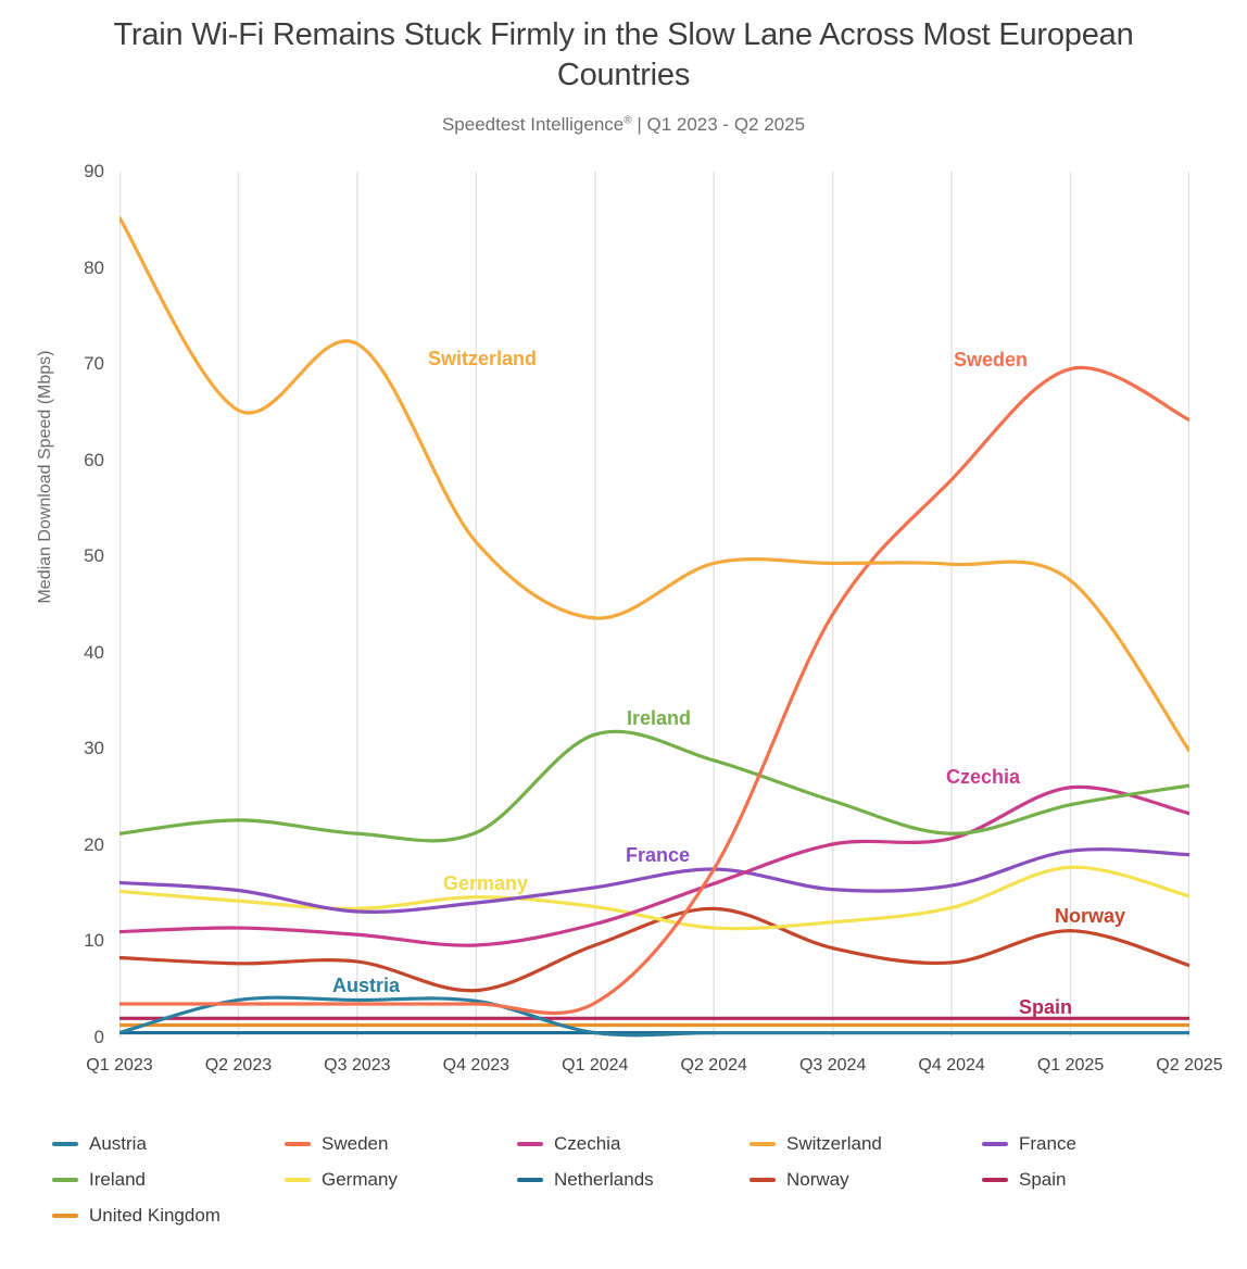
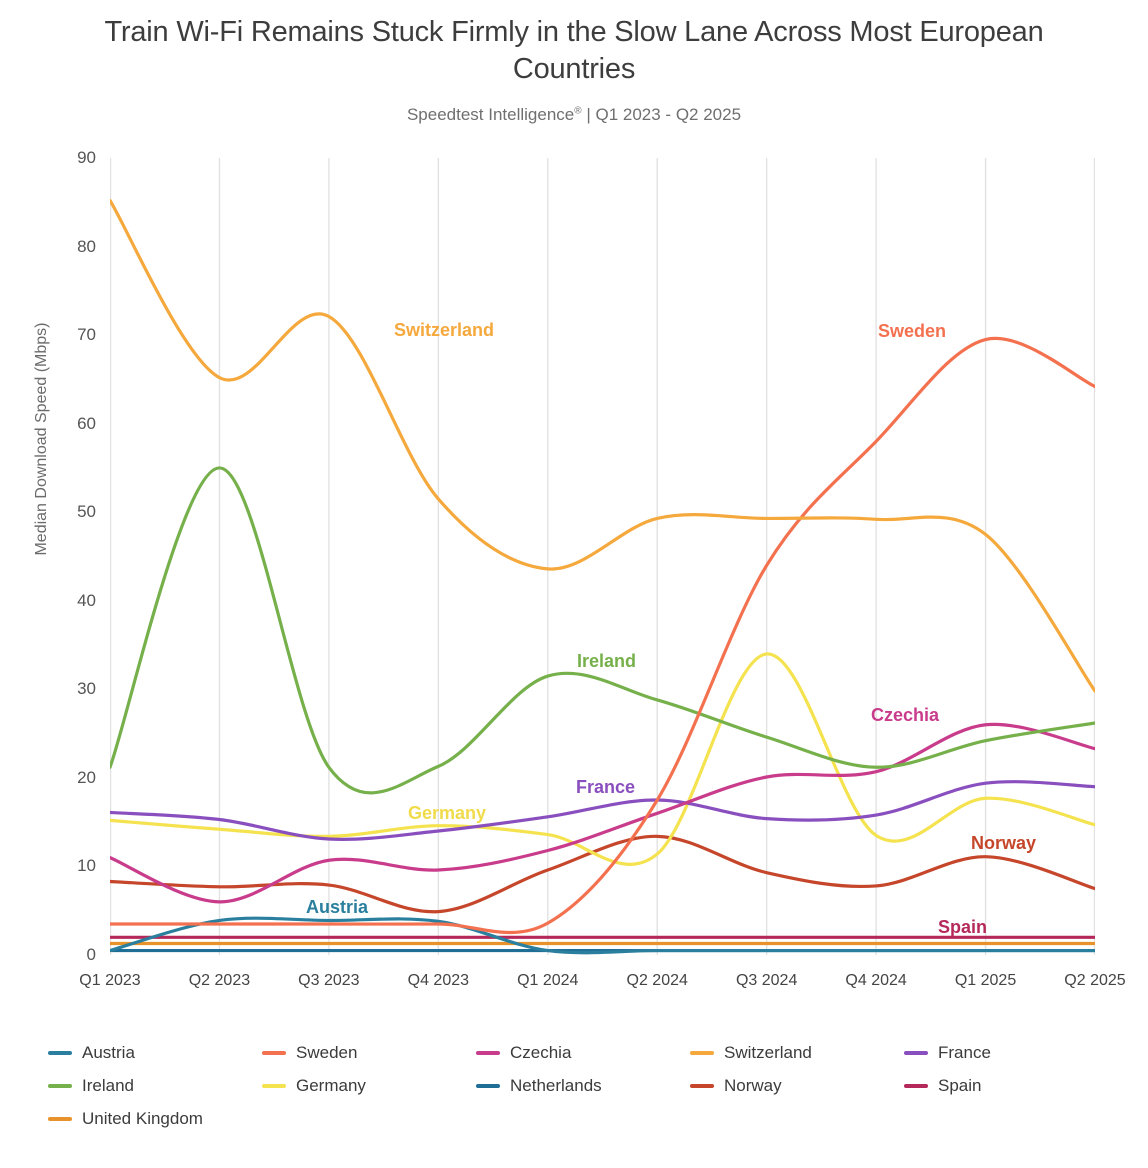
Czechia/Q2 2023: 11 -> 6
Ireland/Q2 2023: 23 -> 55
Germany/Q3 2024: 12 -> 34
